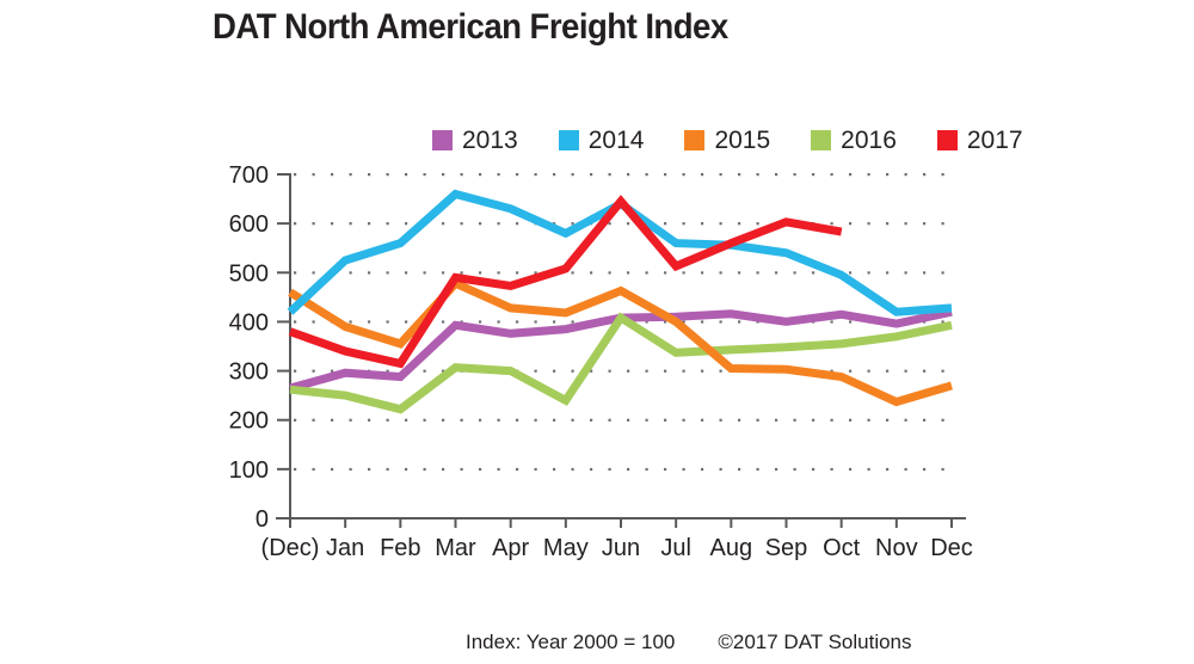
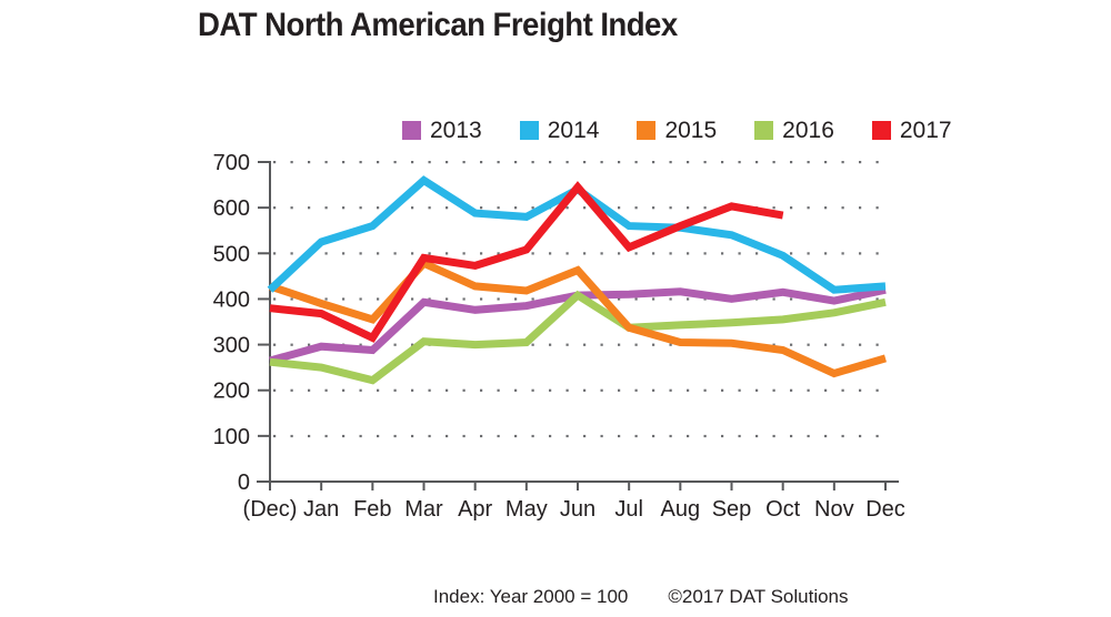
2015/(Dec): 460 -> 430
2017/Jan: 340 -> 370
2014/Apr: 630 -> 590
2016/May: 240 -> 300
2015/Jul: 400 -> 340
